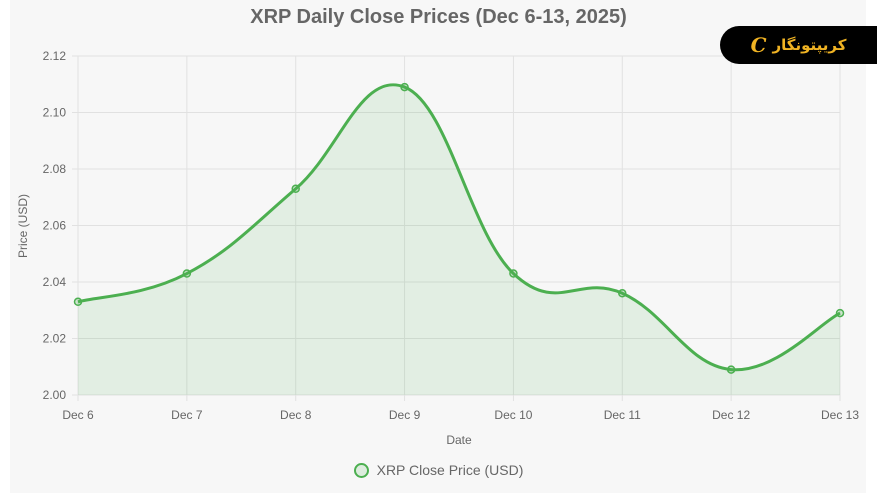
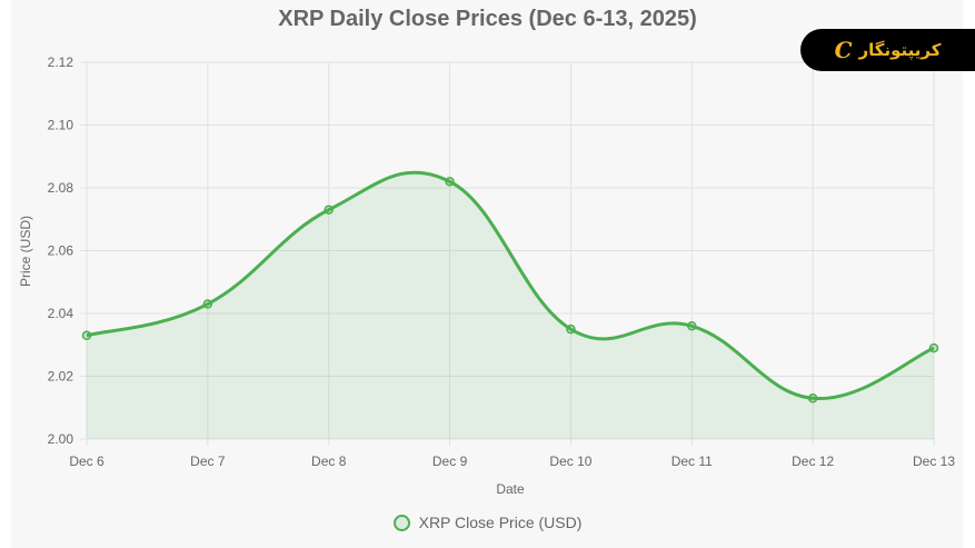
Dec 9: 2.109 -> 2.082
Dec 10: 2.043 -> 2.035
Dec 12: 2.009 -> 2.013
